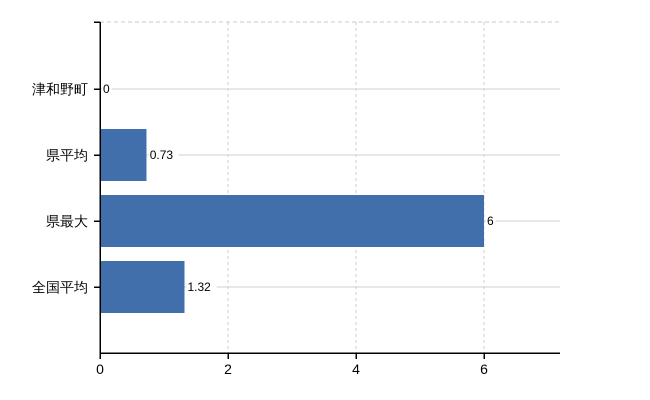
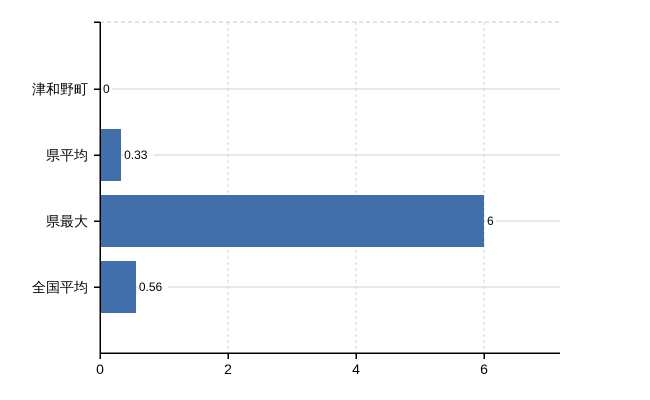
県平均: 0.73 -> 0.33
全国平均: 1.32 -> 0.56
